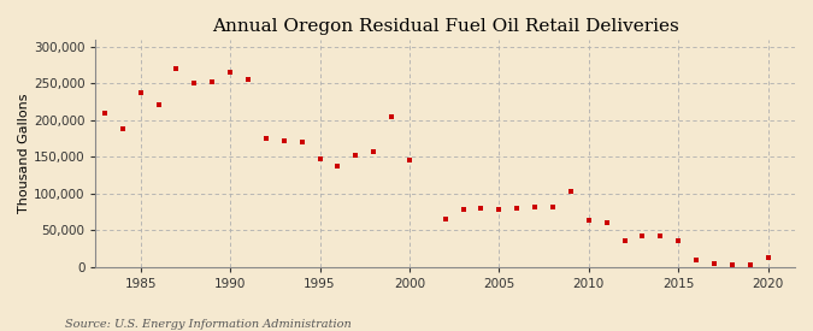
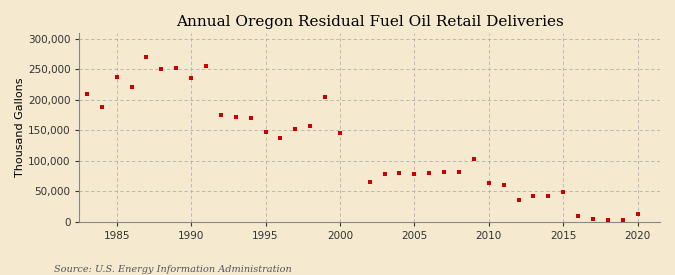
1990: 265,000 -> 236,000
2015: 35,000 -> 48,000
